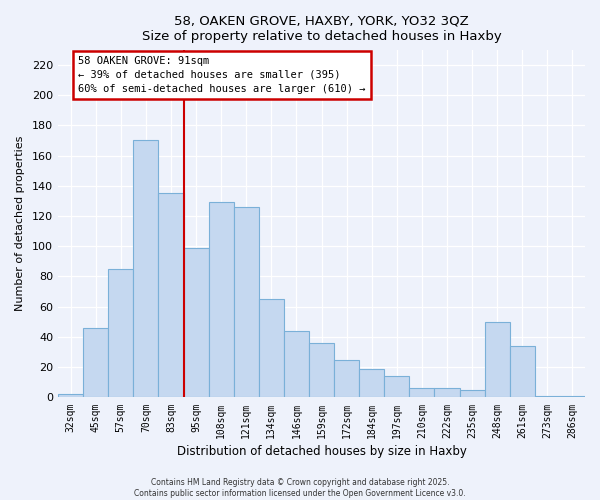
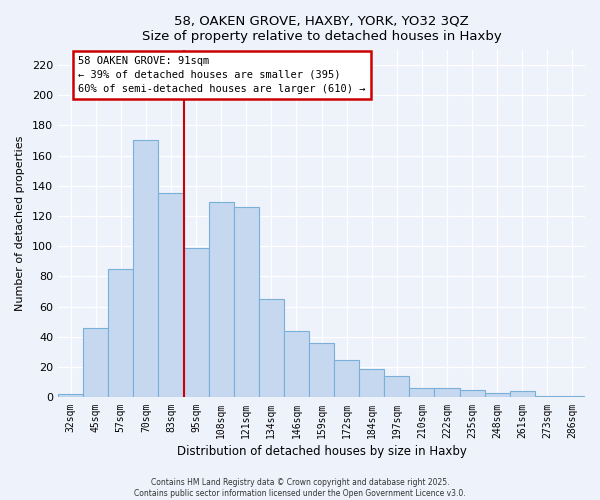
248sqm: 50 -> 3
261sqm: 34 -> 4
